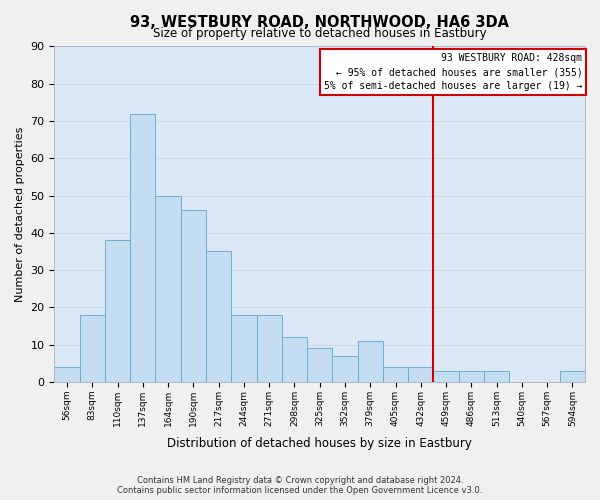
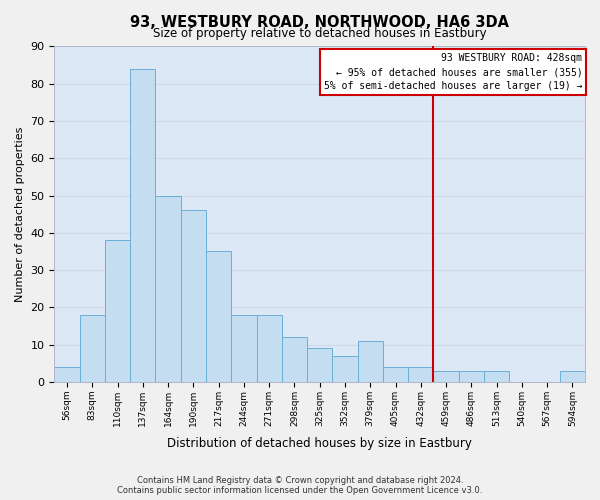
137sqm: 72 -> 84
